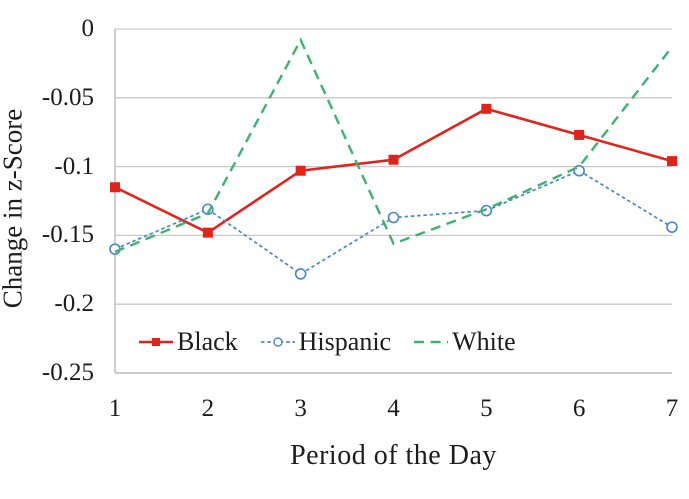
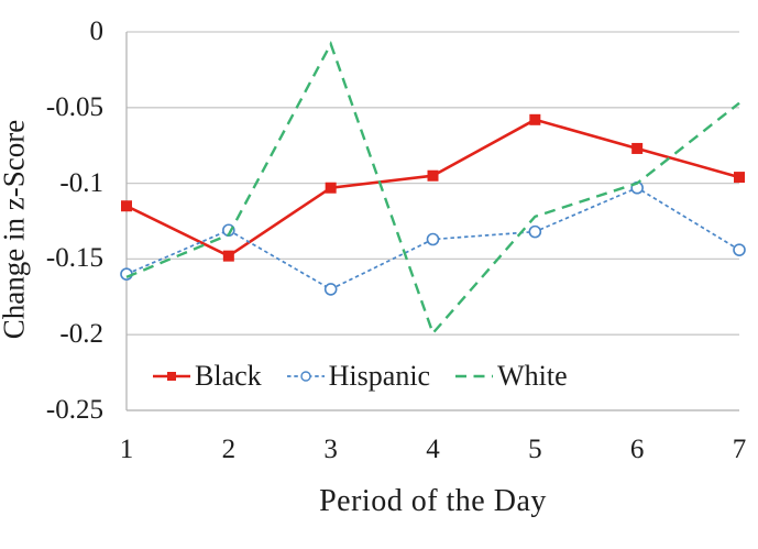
Hispanic/3: -0.178 -> -0.170
White/4: -0.156 -> -0.199
White/5: -0.131 -> -0.122
White/7: -0.013 -> -0.047
